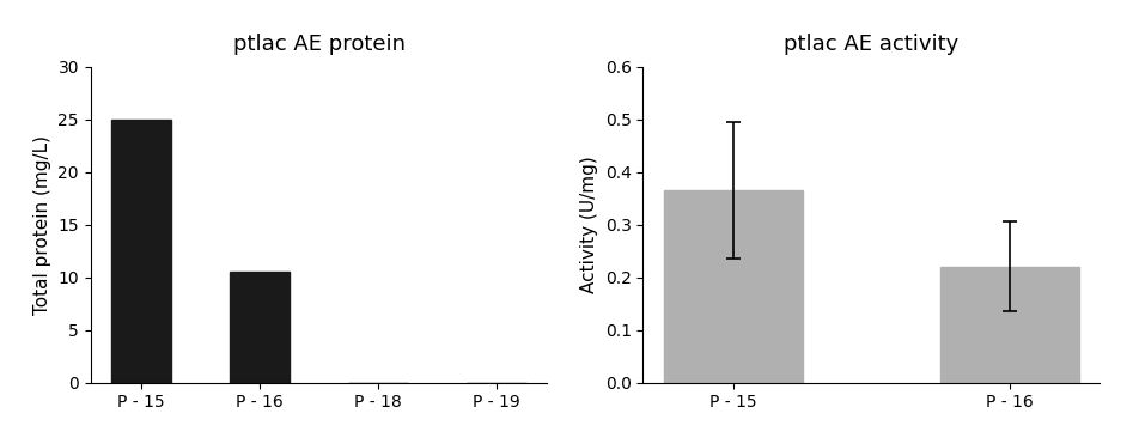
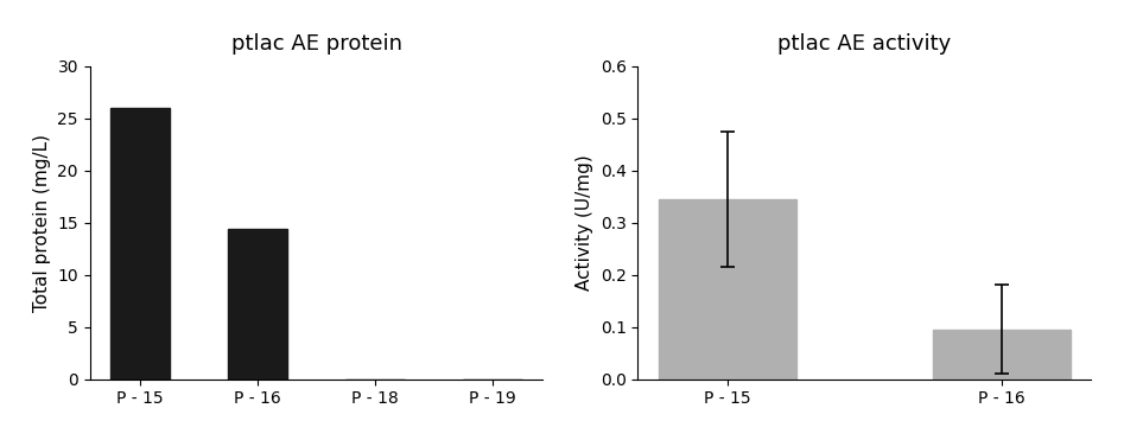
ptlac AE protein/P - 15: 25.0 -> 26.0
ptlac AE protein/P - 16: 10.5 -> 14.4
ptlac AE activity/P - 15: 0.365 -> 0.345
ptlac AE activity/P - 16: 0.220 -> 0.095
